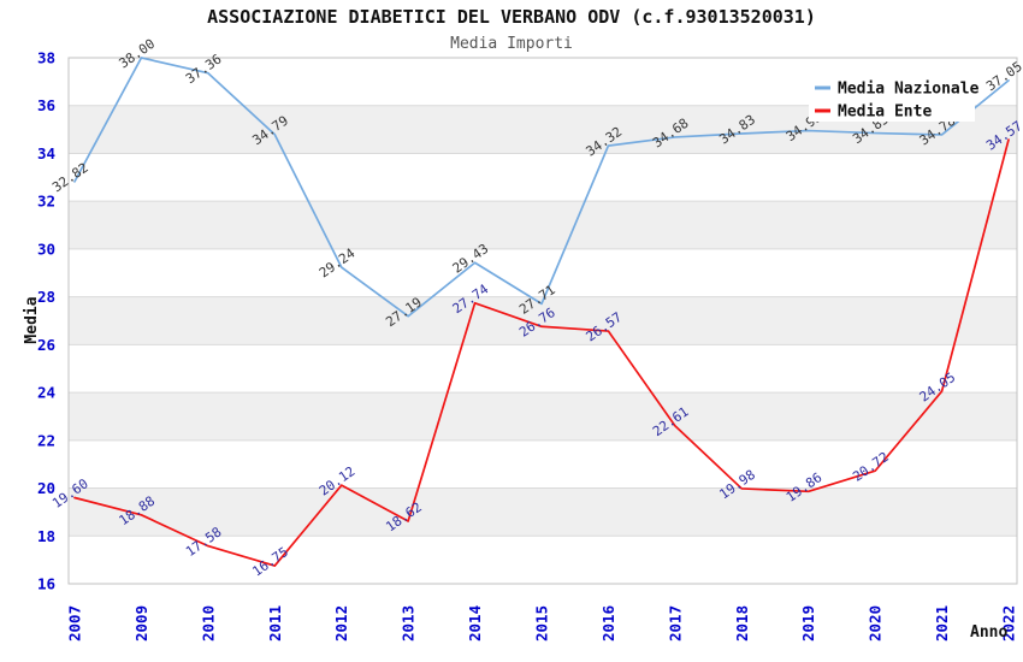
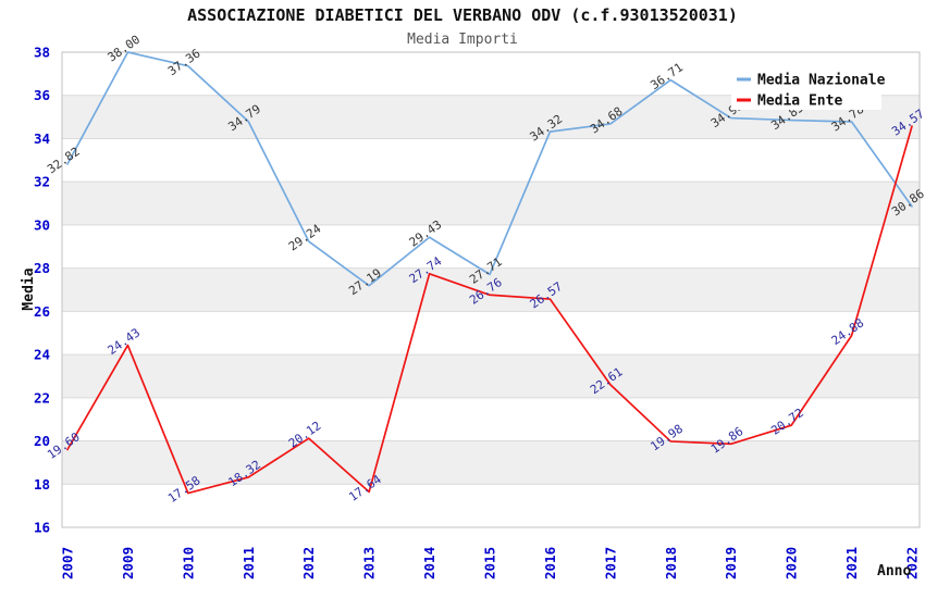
Media Ente/2009: 18.88 -> 24.43
Media Ente/2011: 16.75 -> 18.32
Media Ente/2013: 18.62 -> 17.64
Media Nazionale/2018: 34.83 -> 36.71
Media Ente/2021: 24.05 -> 24.88
Media Nazionale/2022: 37.05 -> 30.86
